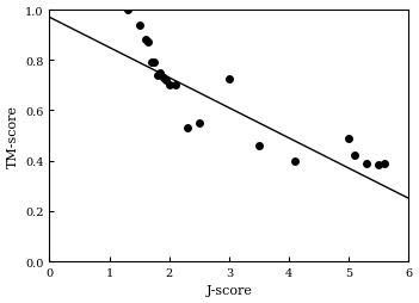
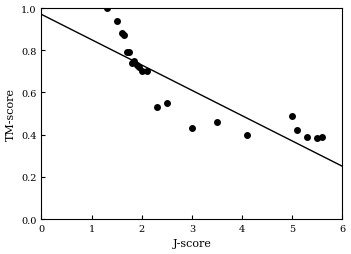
3: 0.725 -> 0.430
